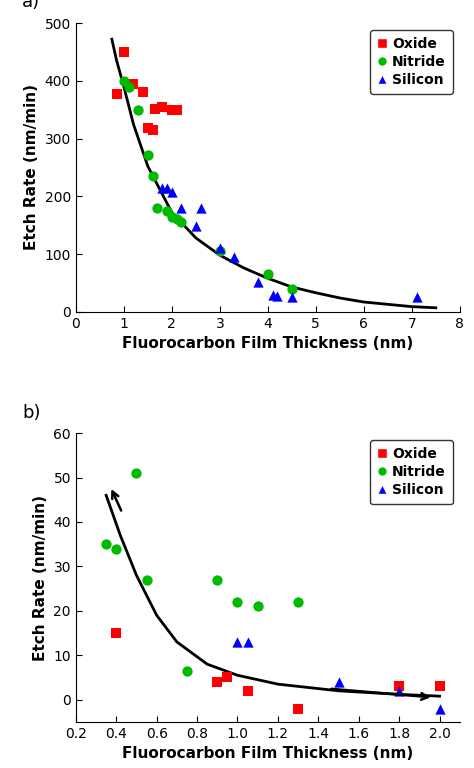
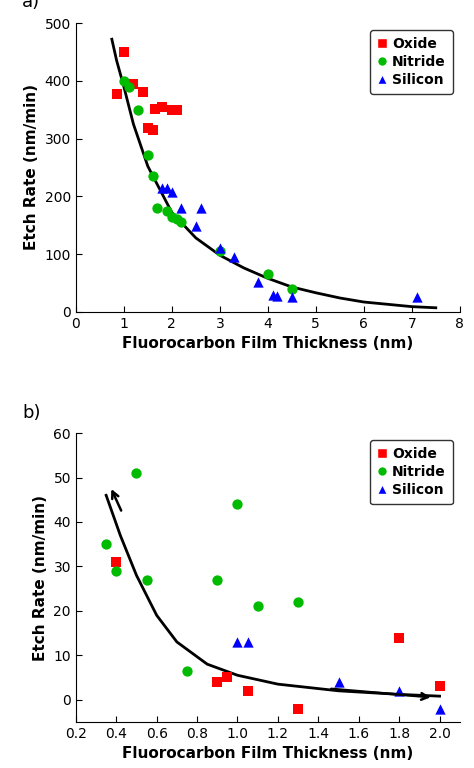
Oxide/0.4: 15 -> 31
Nitride/0.4: 34.0 -> 29.0
Nitride/1.0: 22.0 -> 44.0
Oxide/1.8: 3 -> 14
